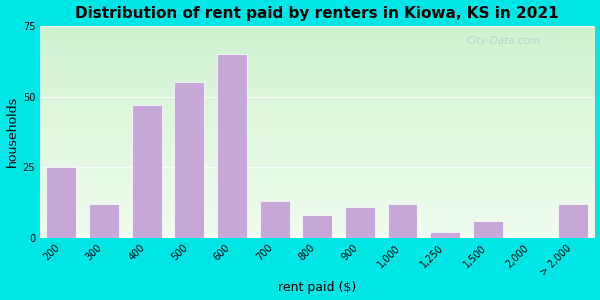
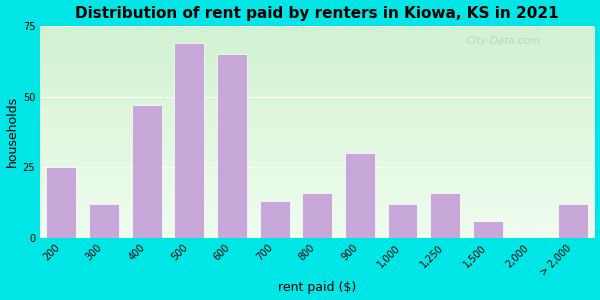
500: 55 -> 69
800: 8 -> 16
900: 11 -> 30
1,250: 2 -> 16
